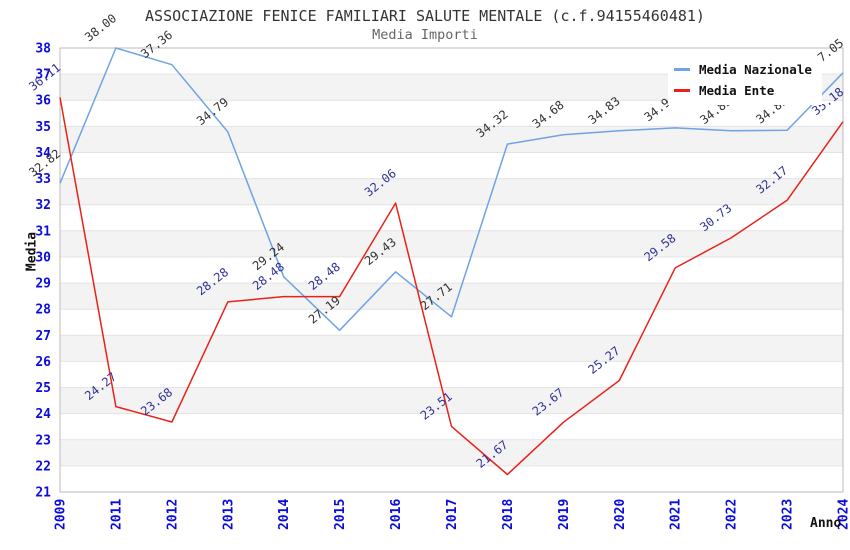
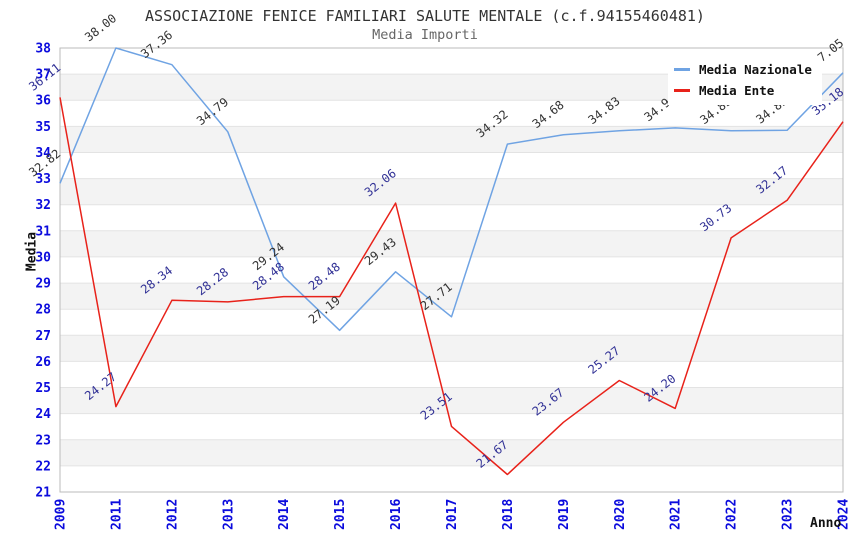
Media Ente/2012: 23.68 -> 28.34
Media Ente/2021: 29.58 -> 24.20
